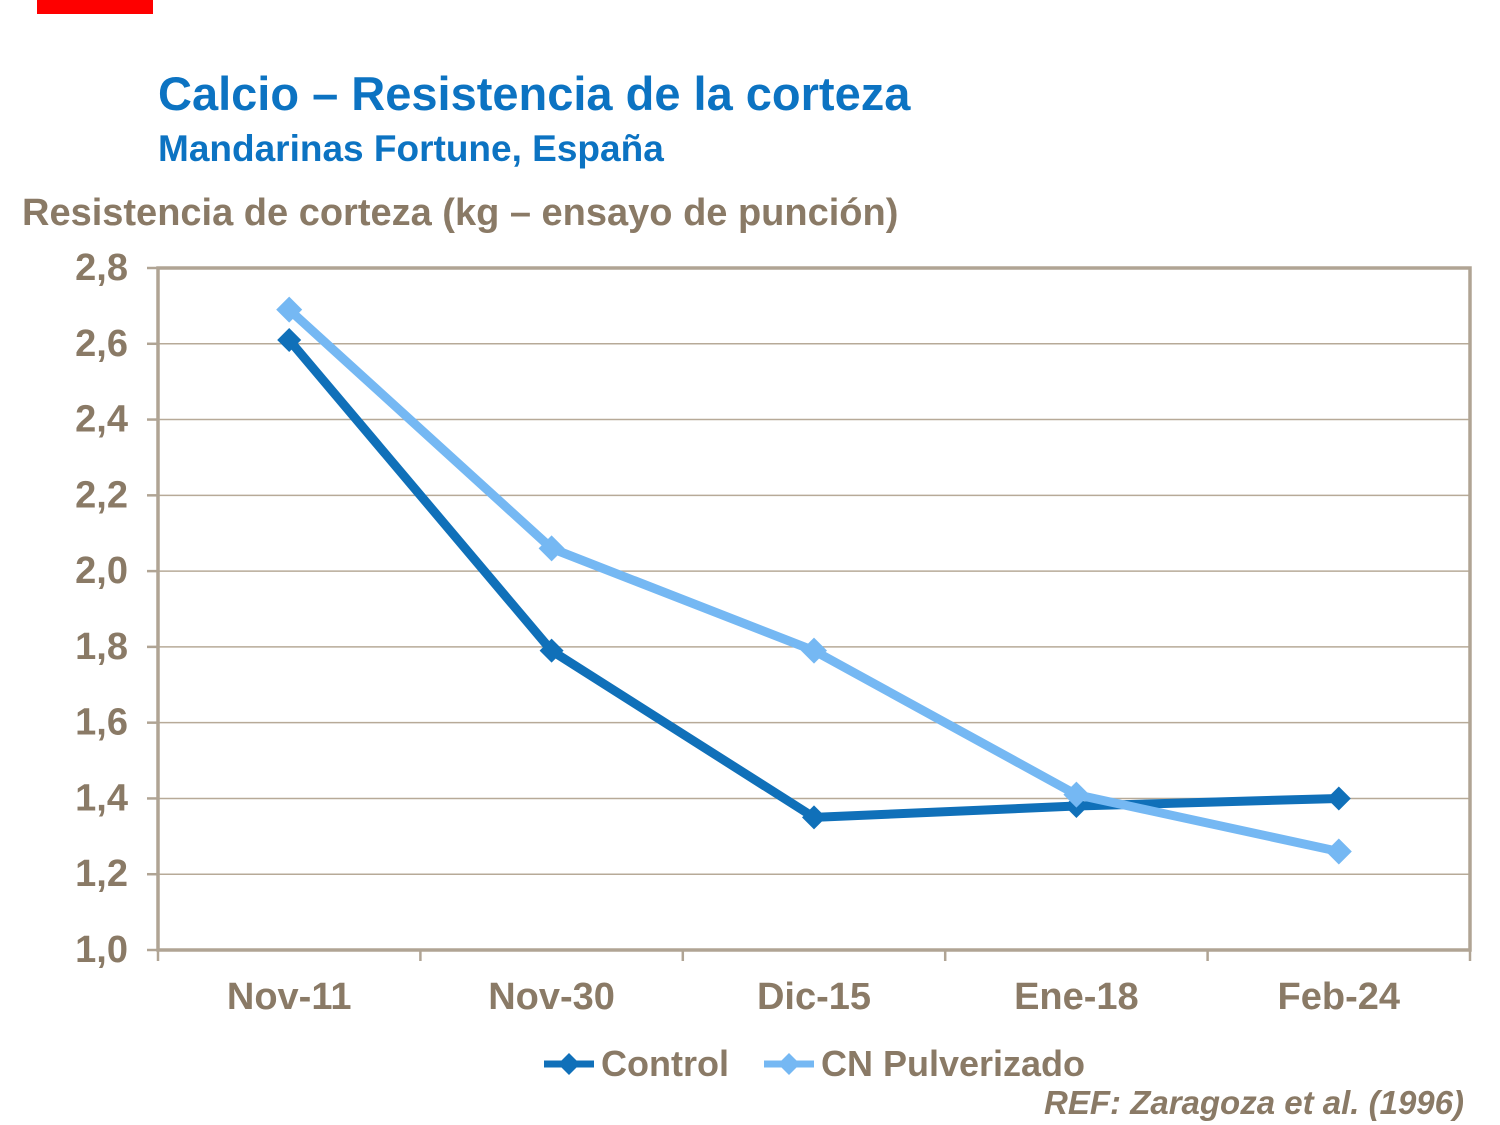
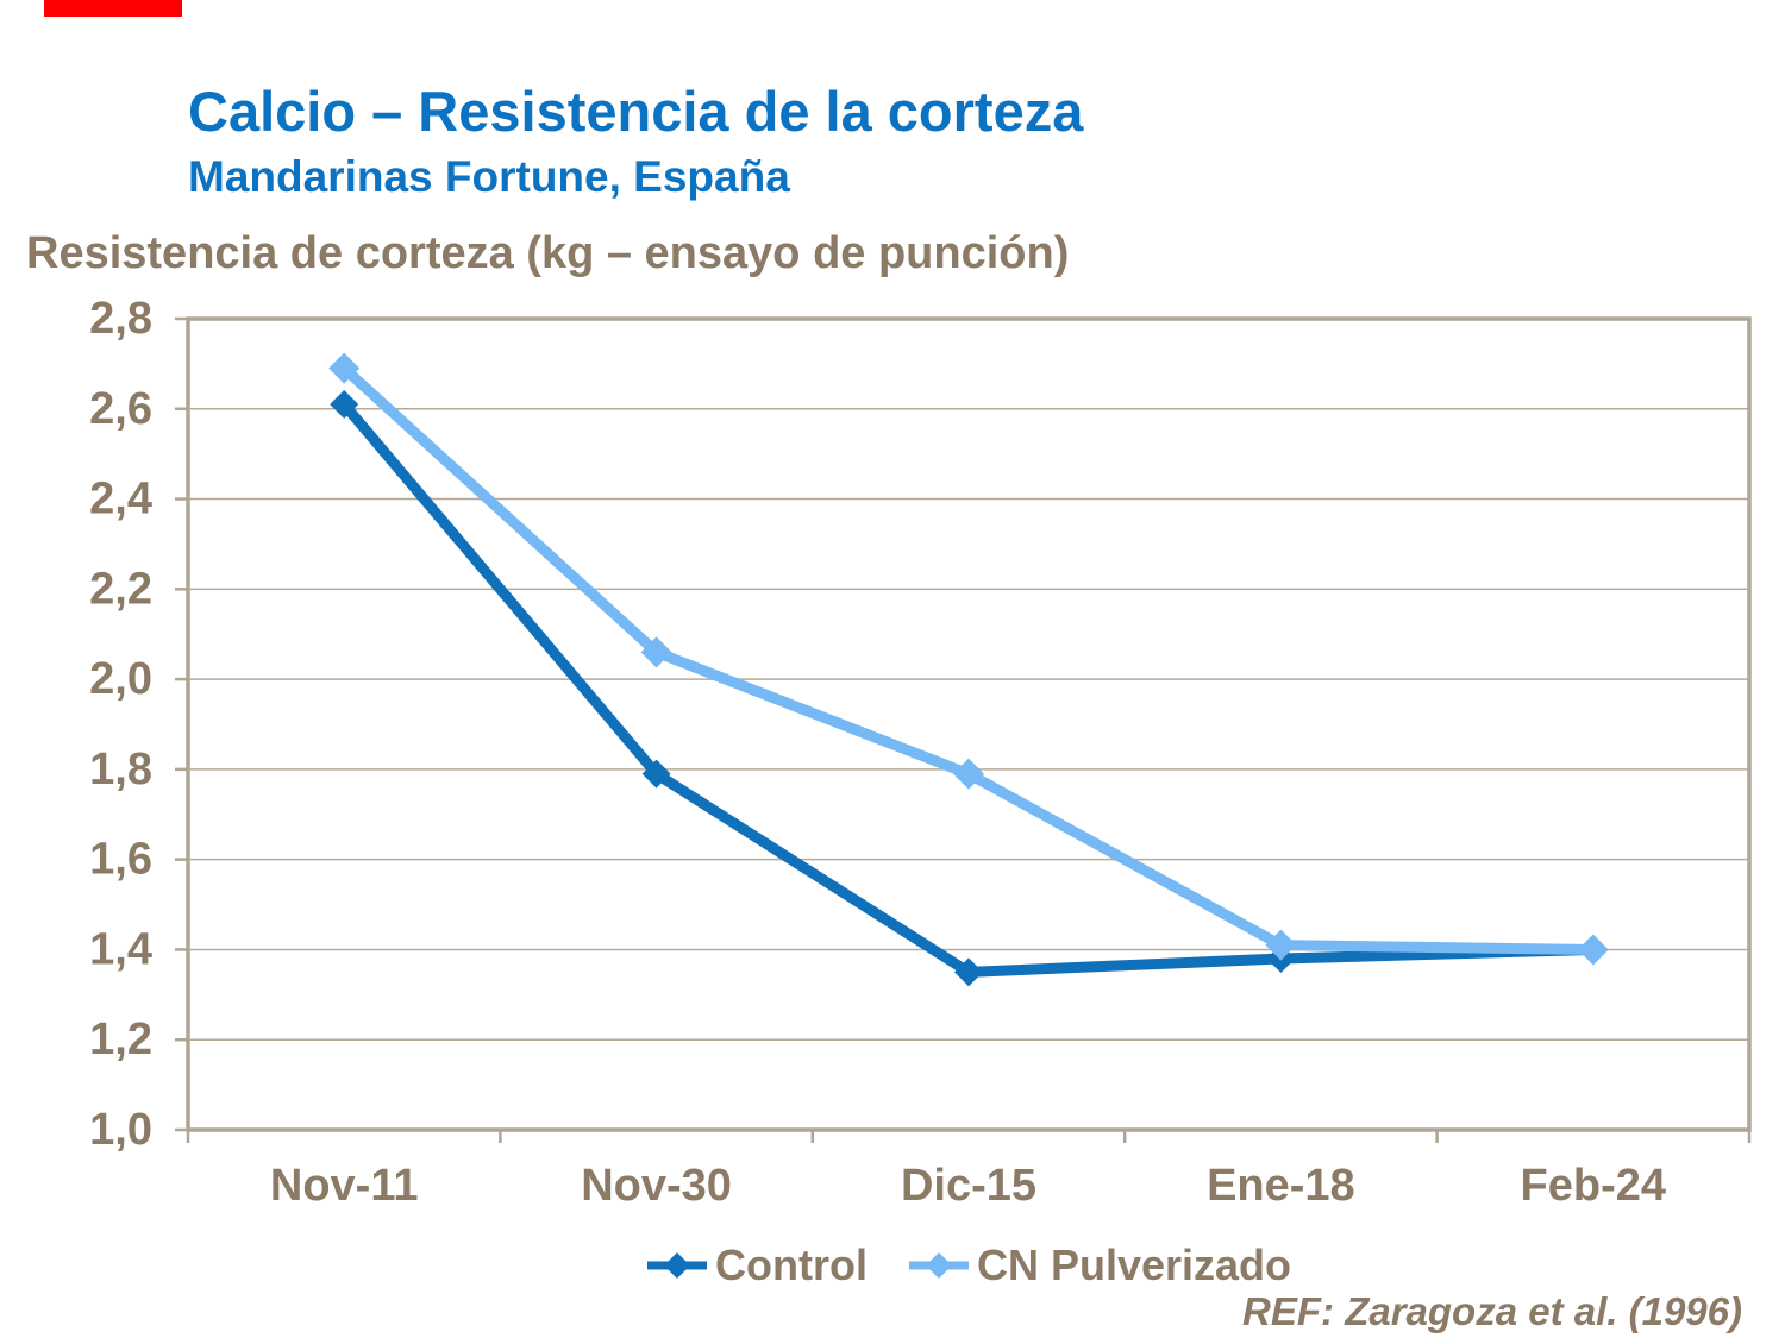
CN Pulverizado/Feb-24: 1,26 -> 1,40
